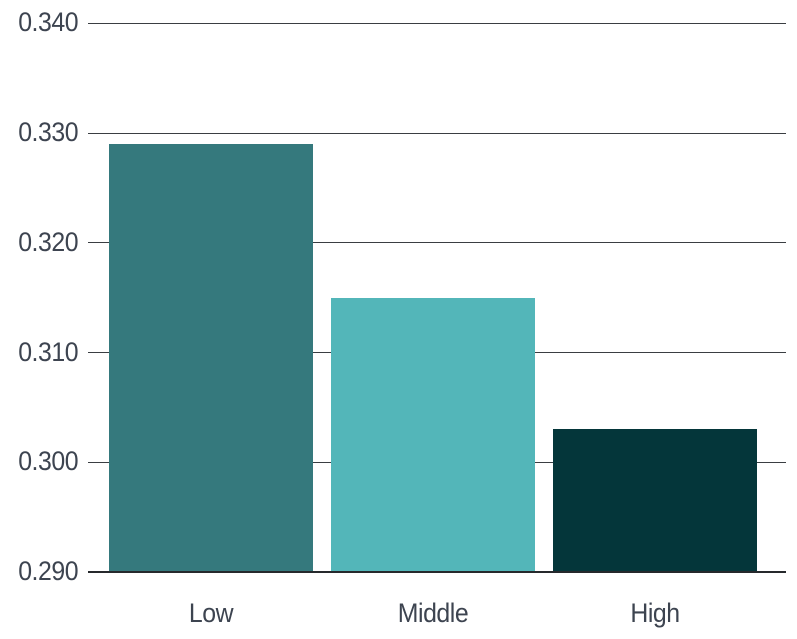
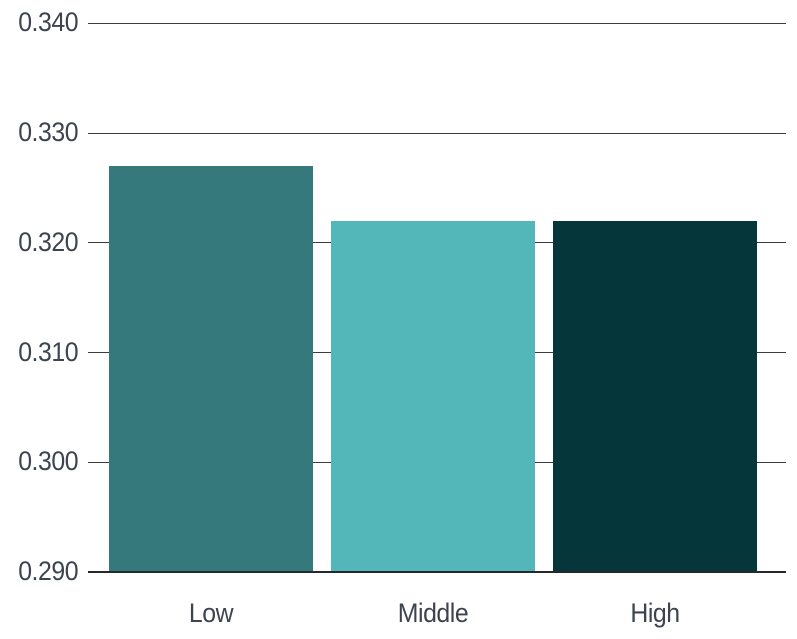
Low: 0.329 -> 0.327
Middle: 0.315 -> 0.322
High: 0.303 -> 0.322
